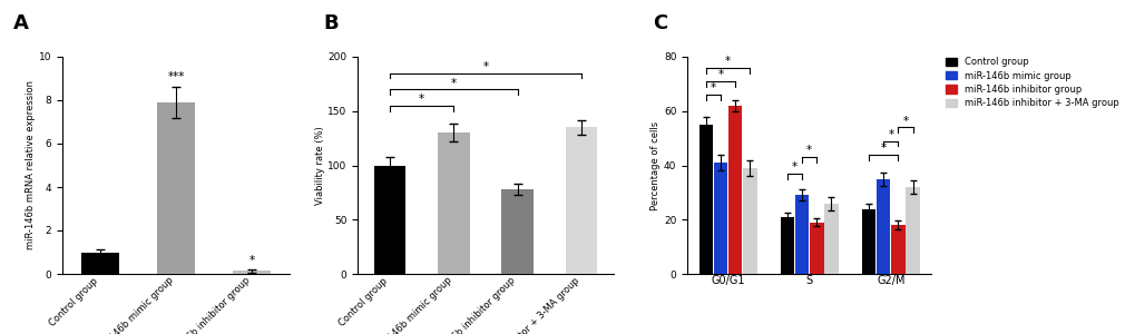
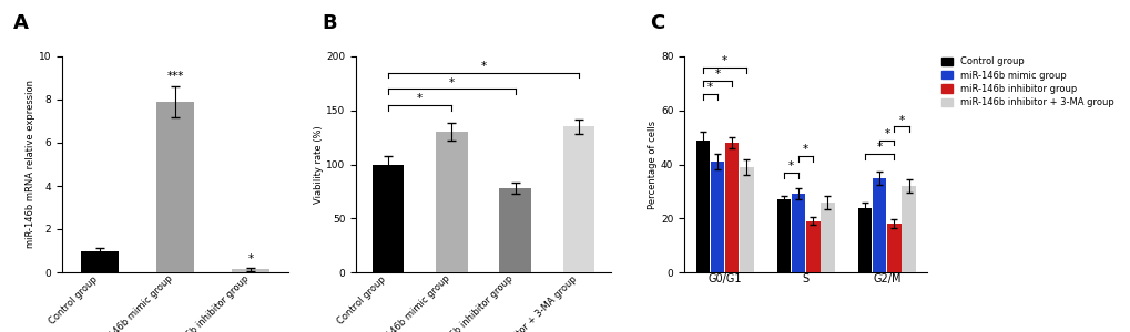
Control group/G0/G1: 55 -> 49
miR-146b inhibitor group/G0/G1: 62 -> 48
Control group/S: 21 -> 27
